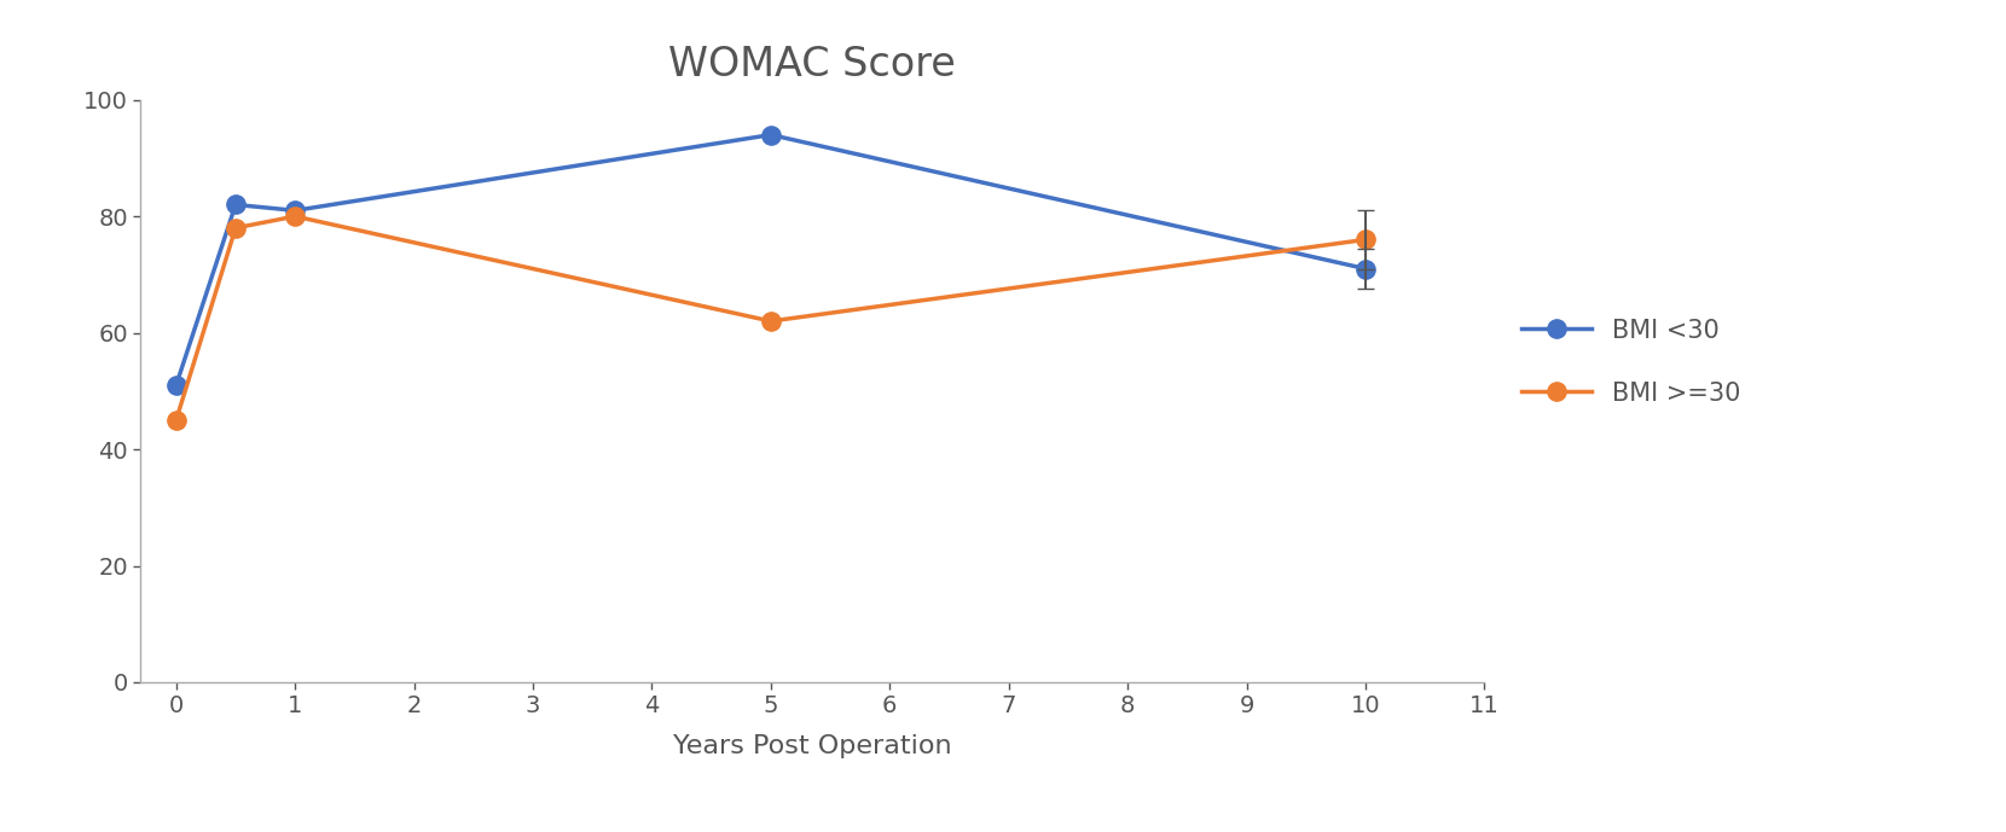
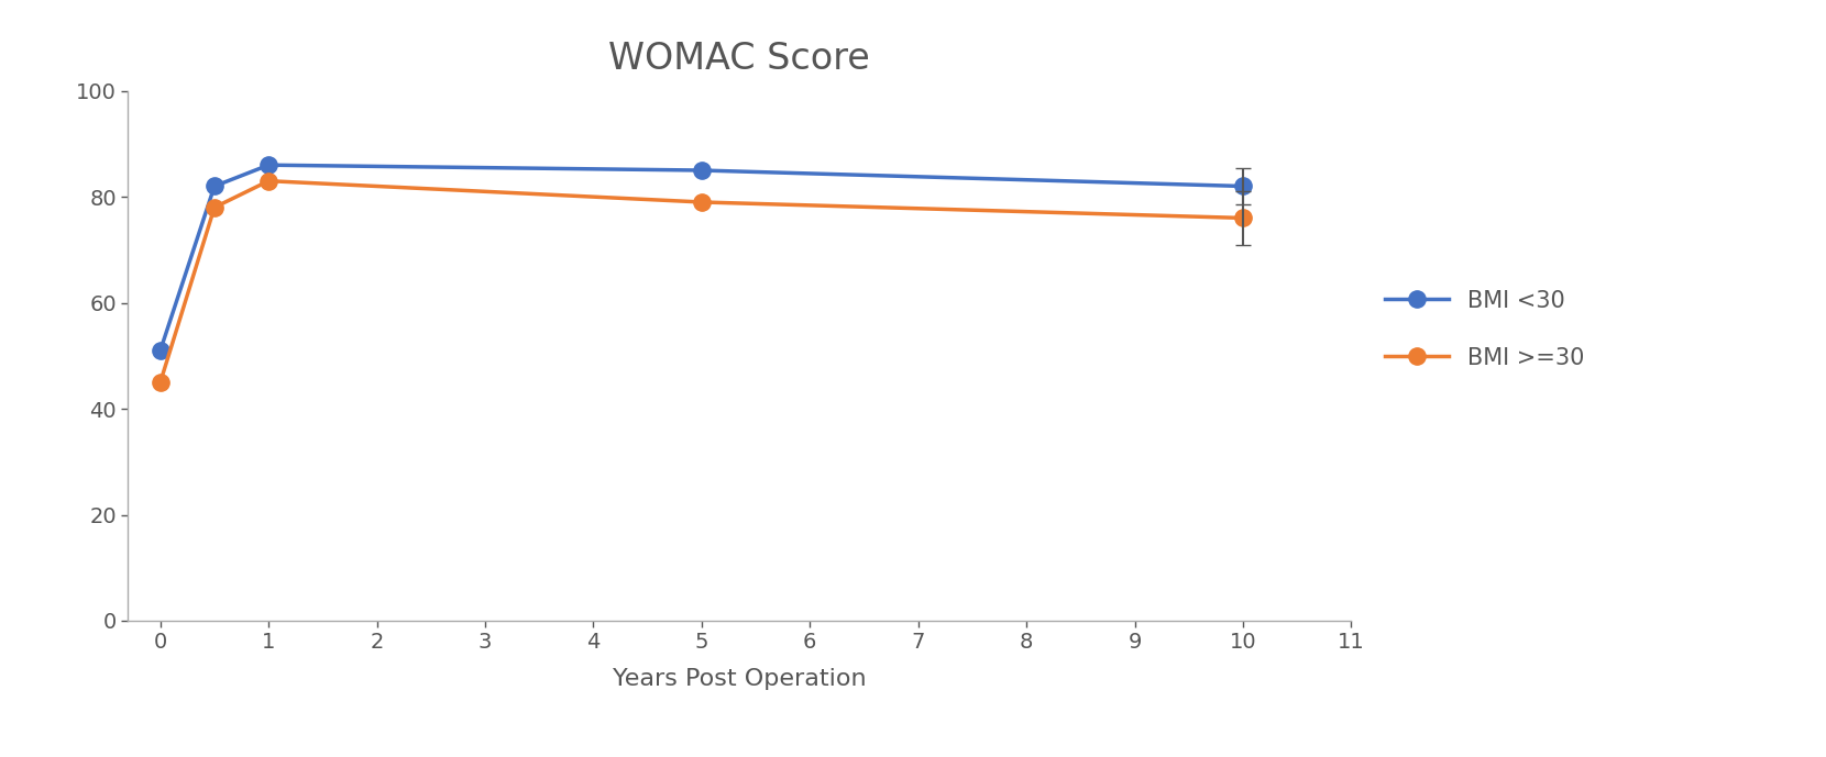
BMI <30/1: 81 -> 86
BMI >=30/1: 80 -> 83
BMI <30/5: 94 -> 85
BMI >=30/5: 62 -> 79
BMI <30/10: 71 -> 82
